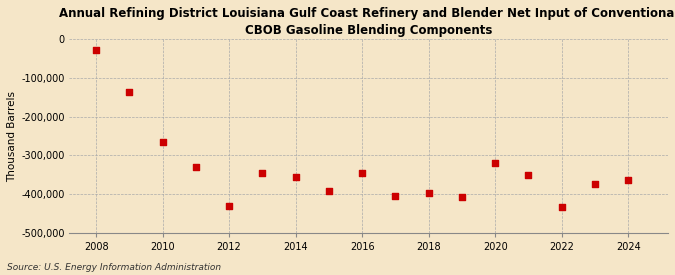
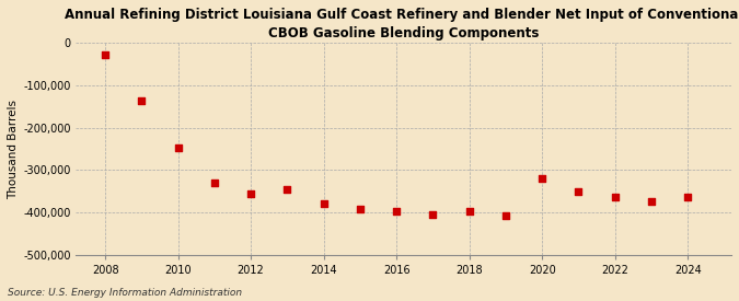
2010: -265,000 -> -248,000
2012: -430,000 -> -355,000
2014: -355,000 -> -380,000
2016: -345,000 -> -397,000
2022: -435,000 -> -365,000
